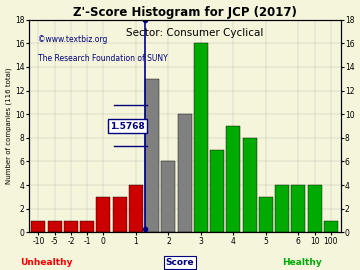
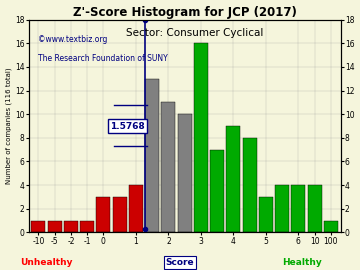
2: 6 -> 11
